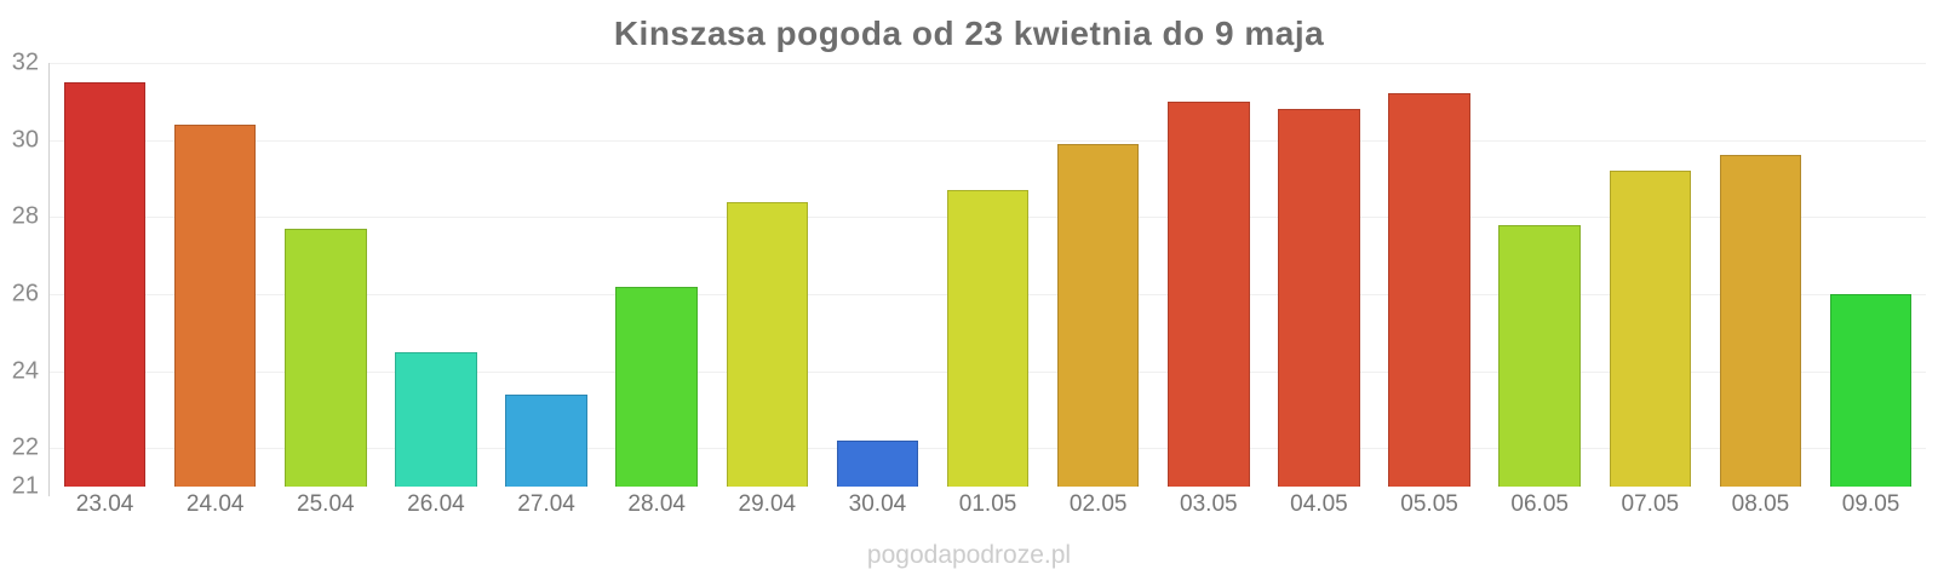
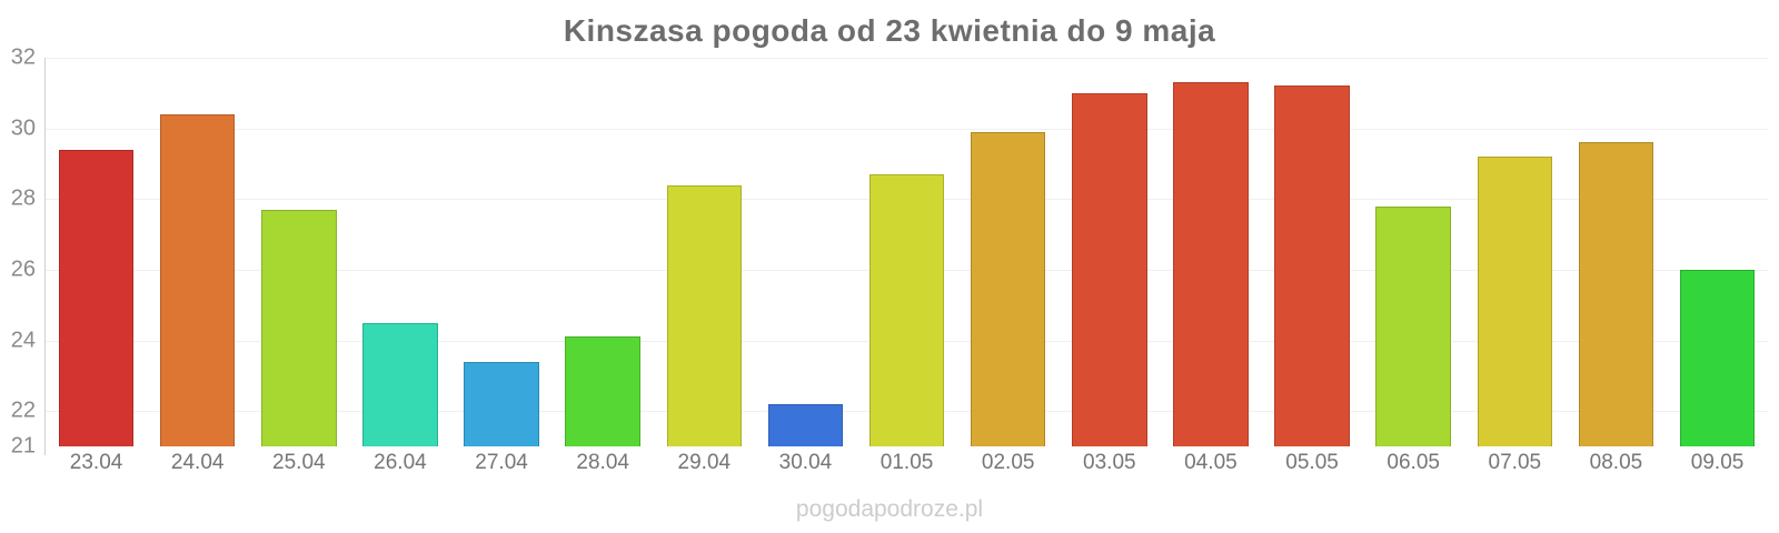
23.04: 31.5 -> 29.4
28.04: 26.2 -> 24.1
04.05: 30.8 -> 31.3
